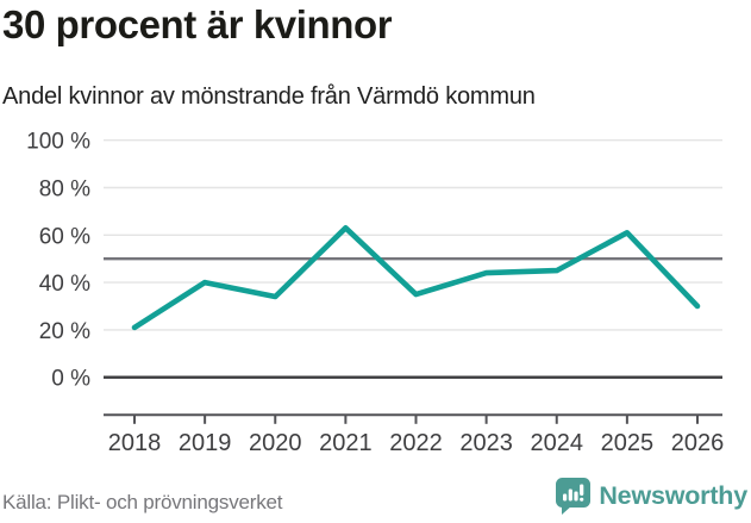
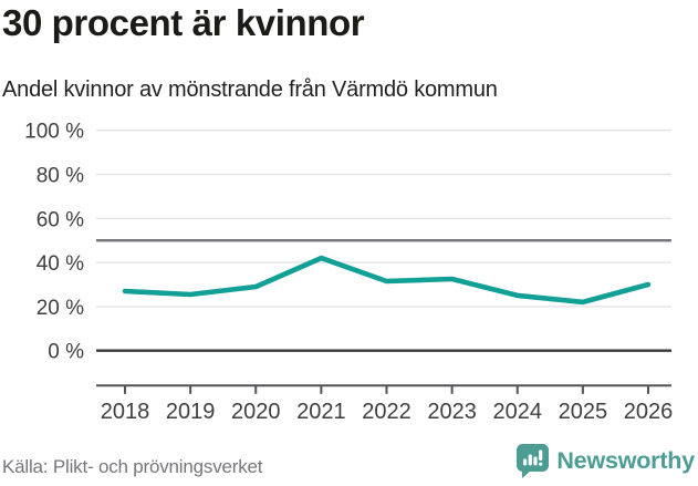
2018: 21% -> 27%
2019: 40% -> 26%
2020: 34% -> 29%
2021: 63% -> 42%
2022: 35% -> 32%
2023: 44% -> 32%
2024: 45% -> 25%
2025: 61% -> 22%
